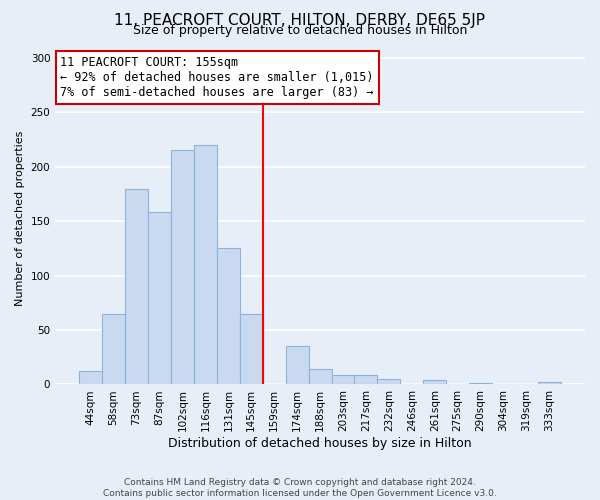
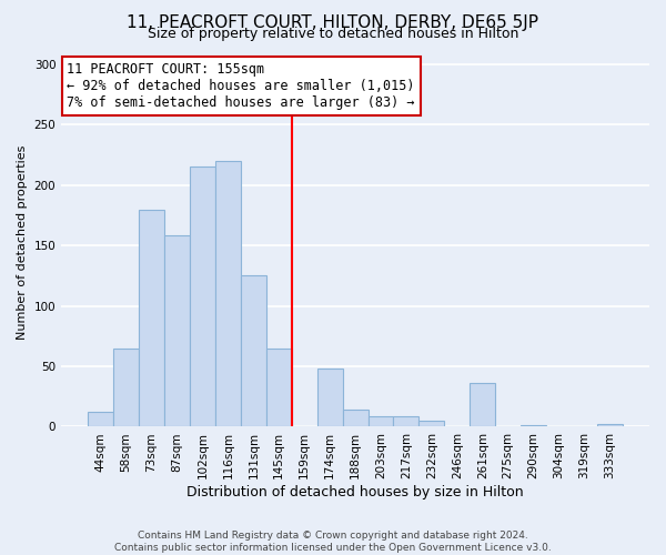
174sqm: 35 -> 48
261sqm: 4 -> 36
